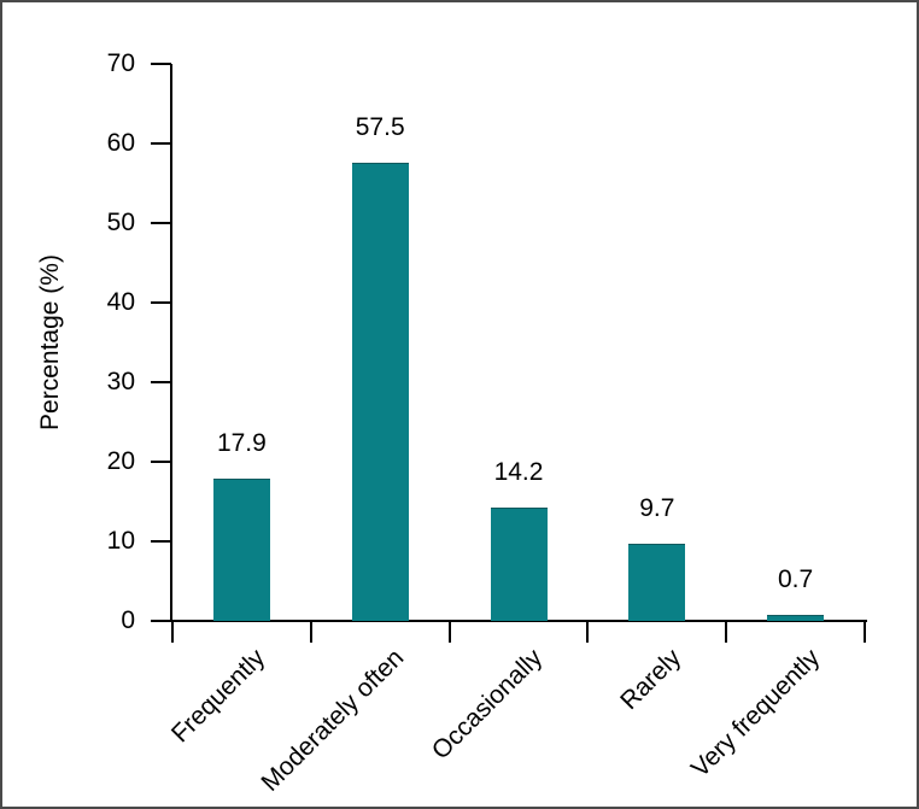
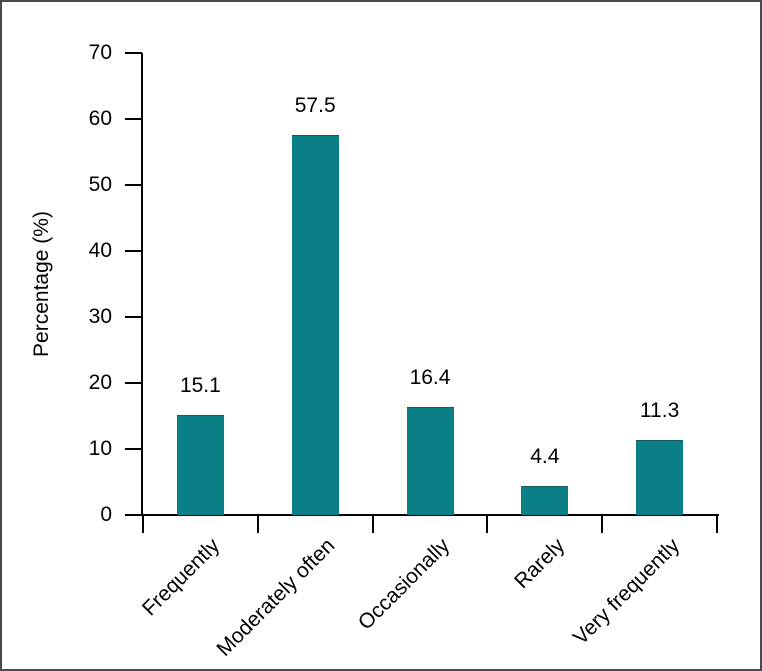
Frequently: 17.9 -> 15.1
Occasionally: 14.2 -> 16.4
Rarely: 9.7 -> 4.4
Very frequently: 0.7 -> 11.3
